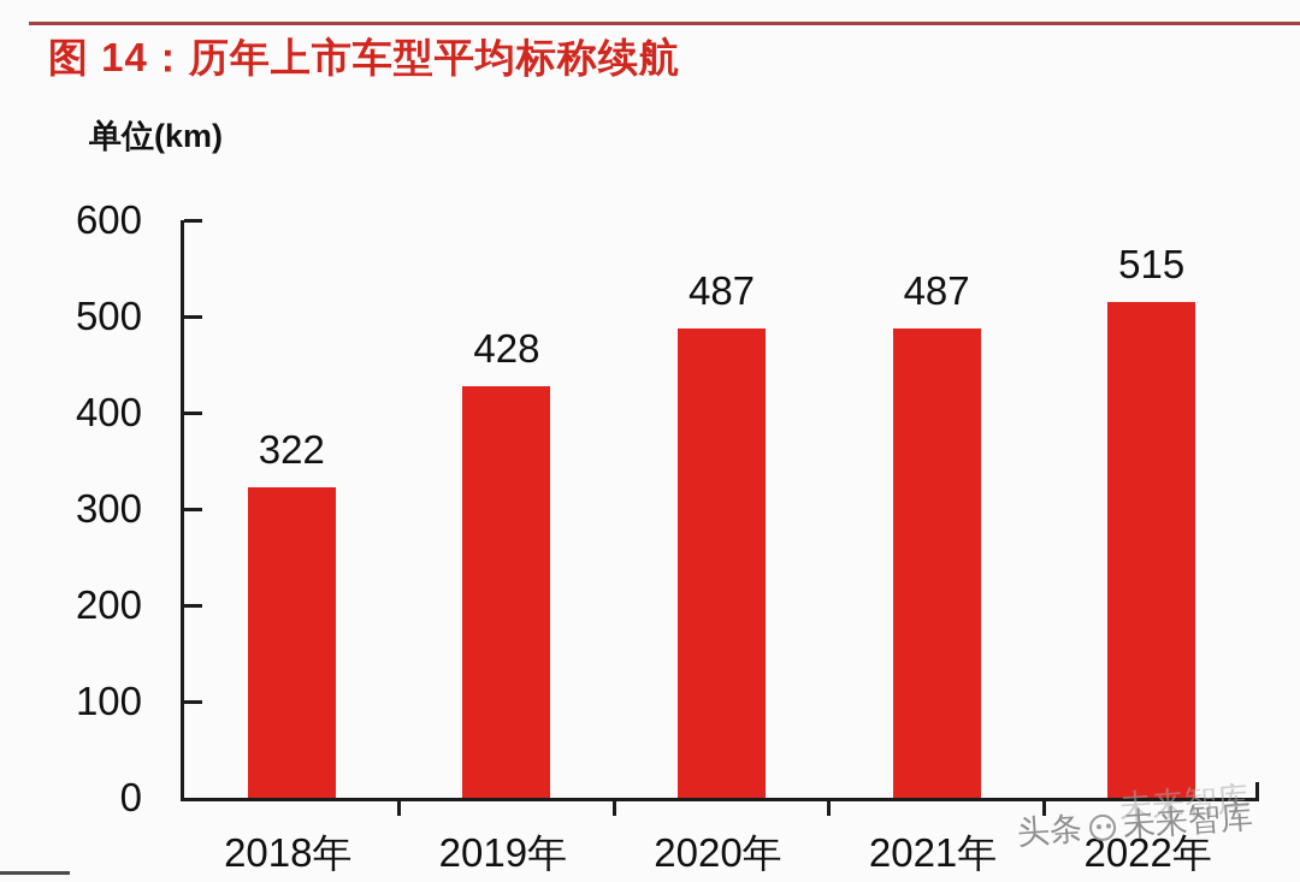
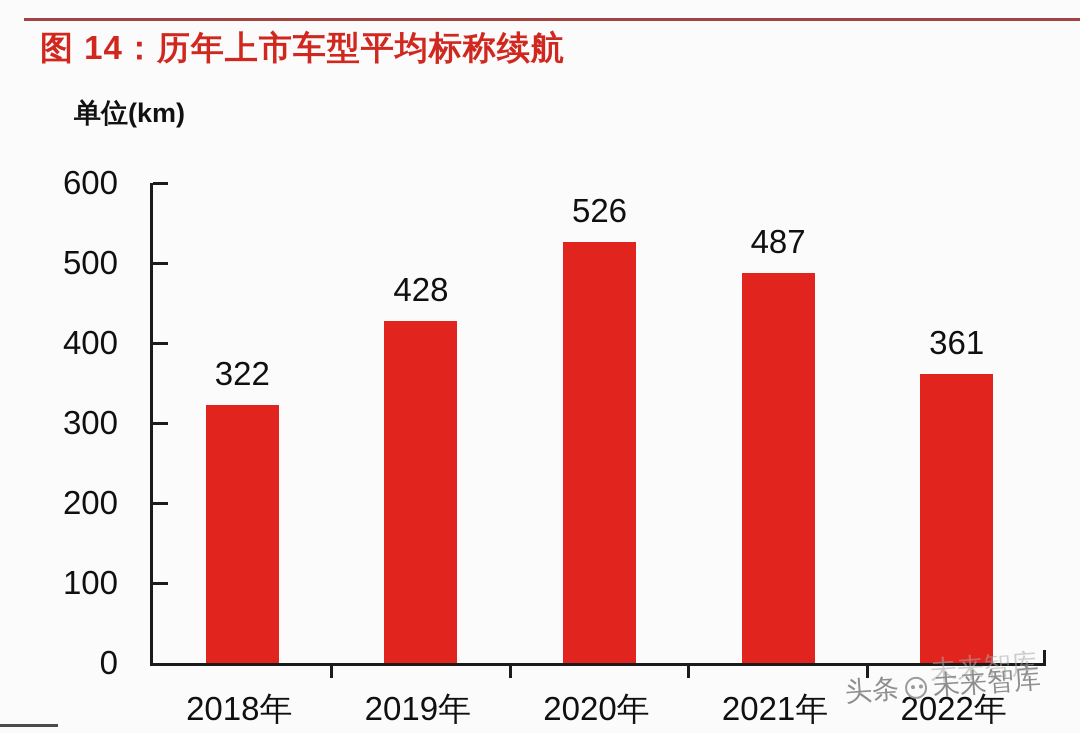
2020年: 487 -> 526
2022年: 515 -> 361
